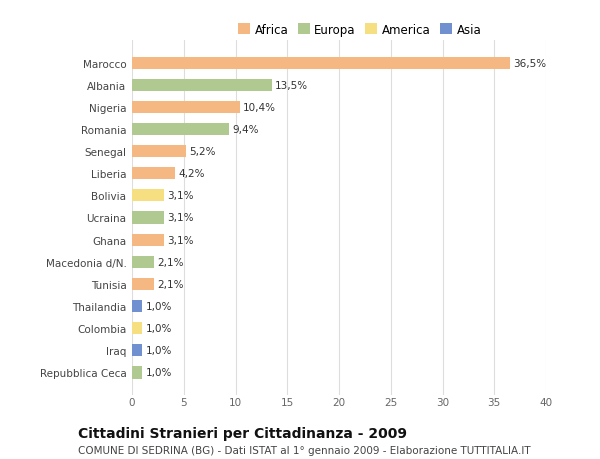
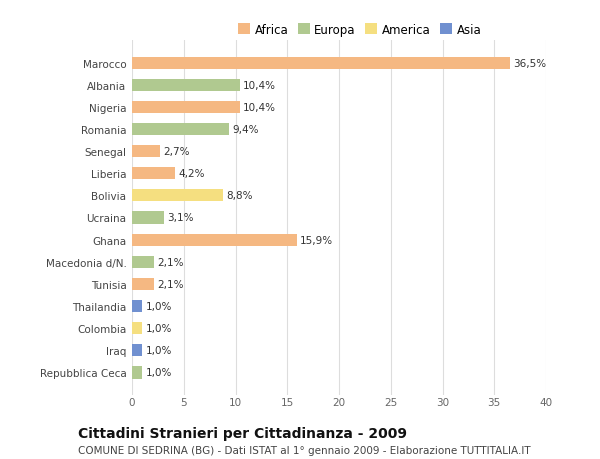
Albania: 13,5% -> 10,4%
Senegal: 5,2% -> 2,7%
Bolivia: 3,1% -> 8,8%
Ghana: 3,1% -> 15,9%
